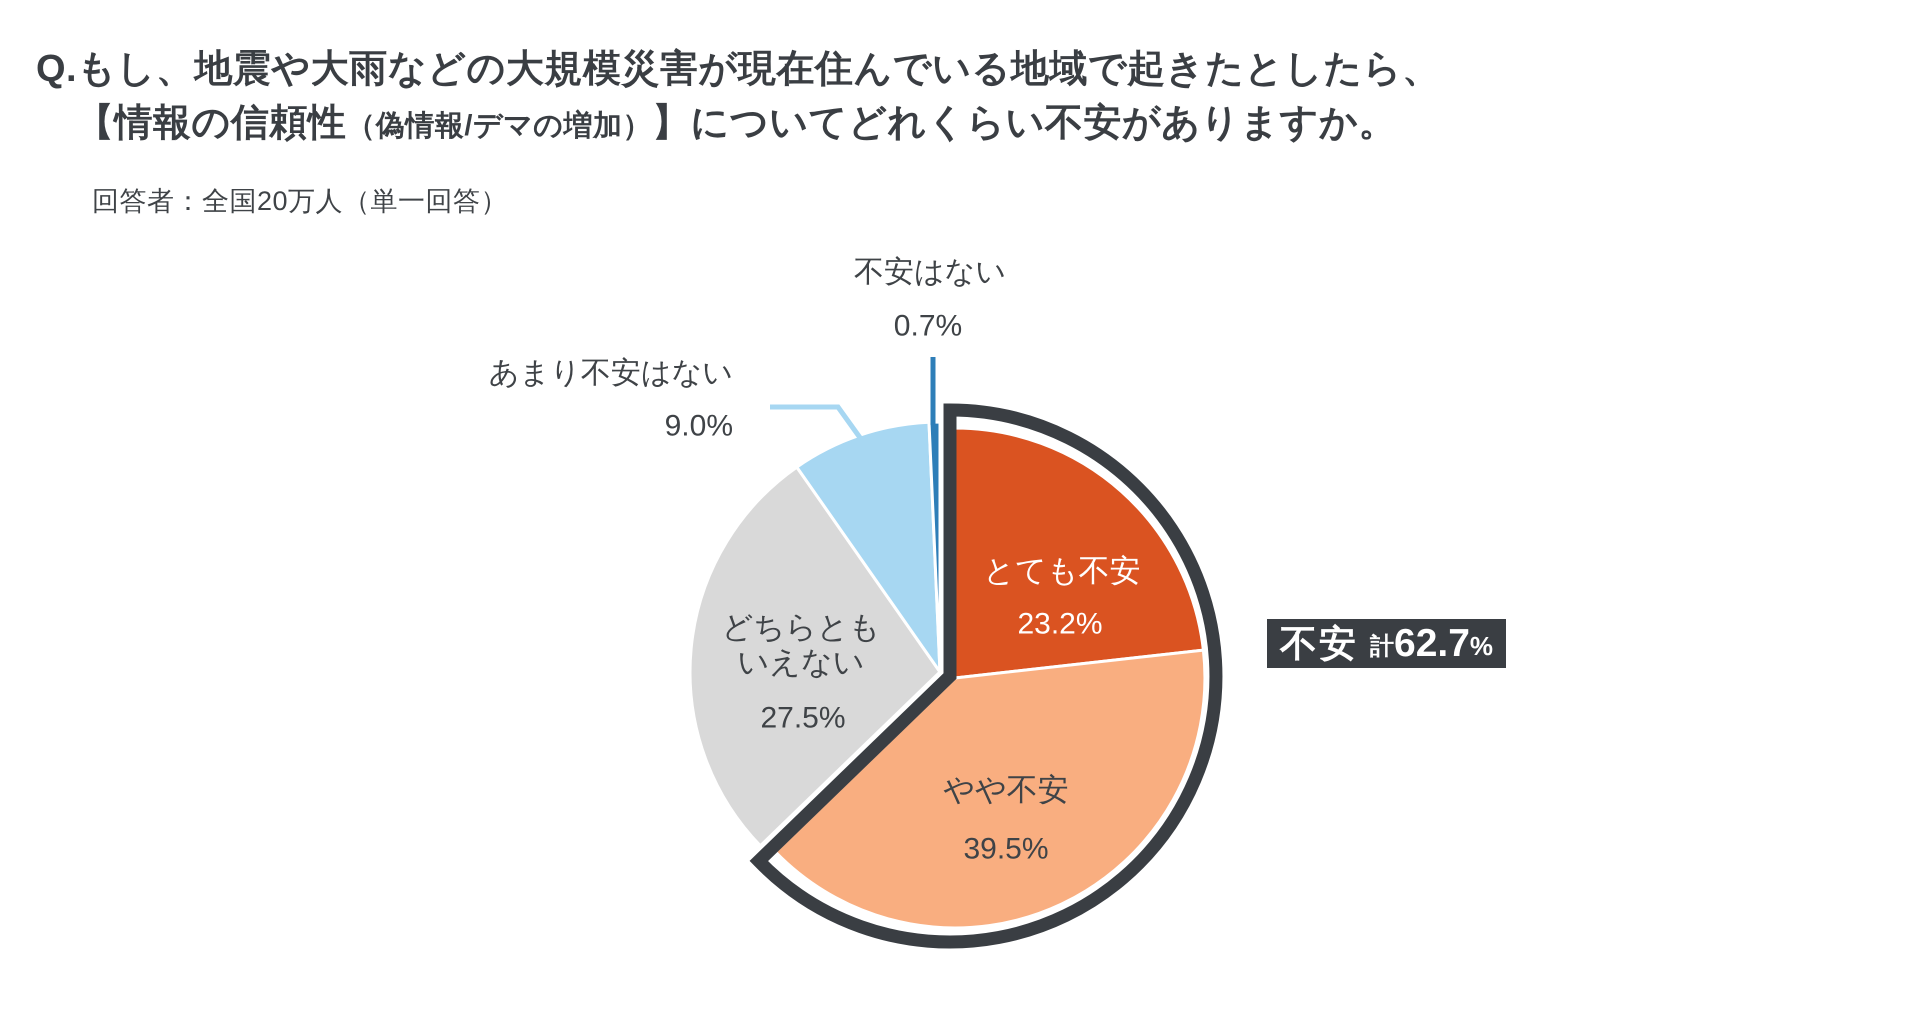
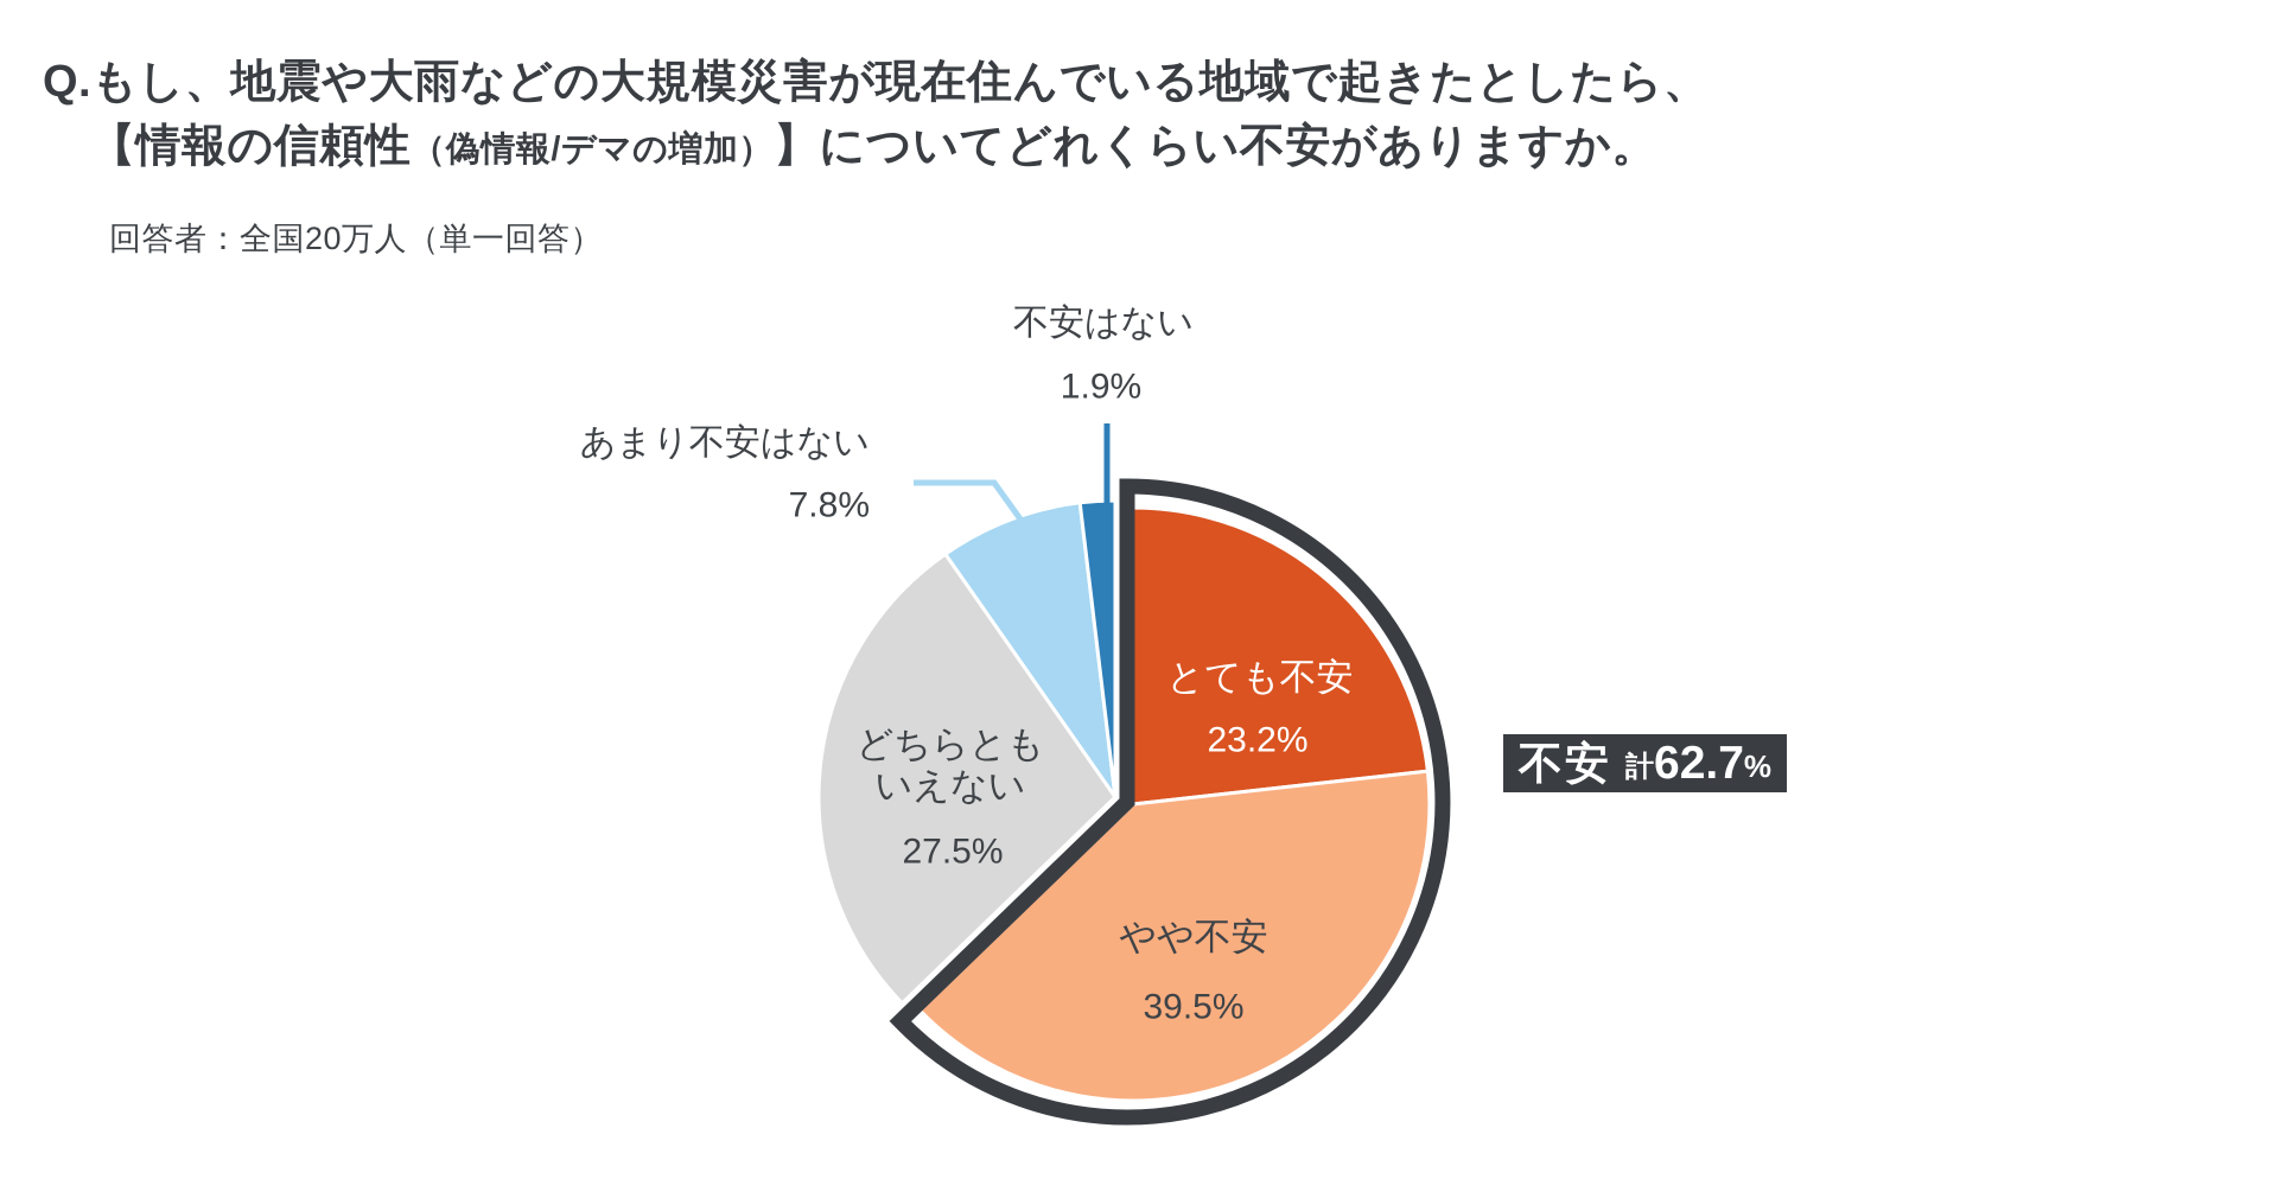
あまり不安はない: 9.0% -> 7.8%
不安はない: 0.7% -> 1.9%
